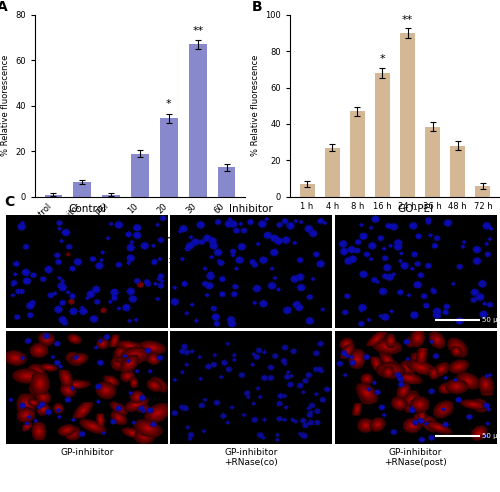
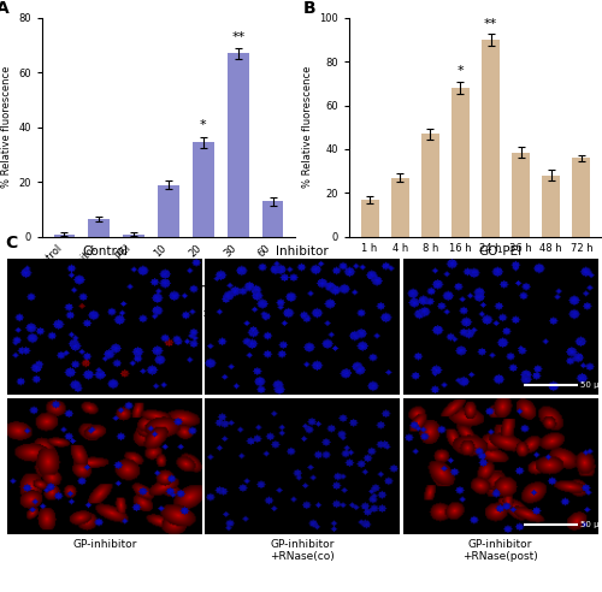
1 h: 7 -> 17
72 h: 6 -> 36
